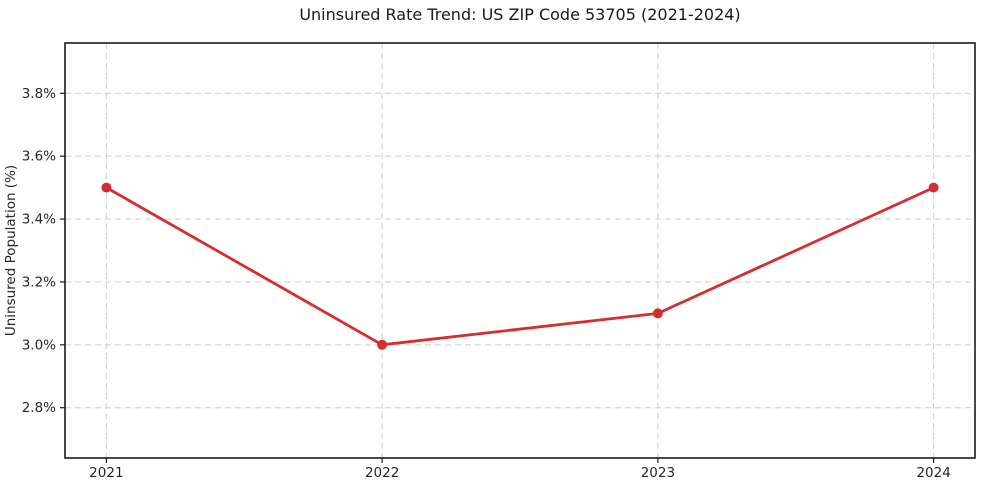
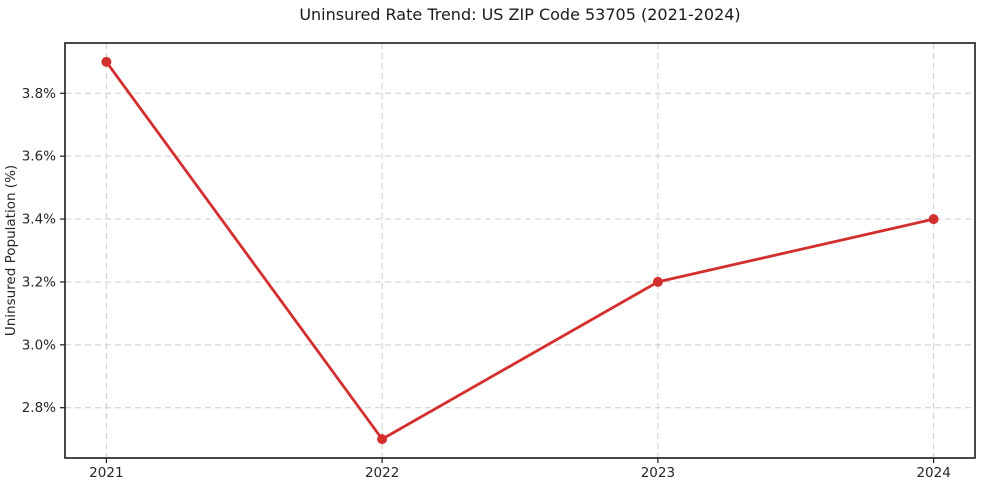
2021: 3.5% -> 3.9%
2022: 3.0% -> 2.7%
2023: 3.1% -> 3.2%
2024: 3.5% -> 3.4%
